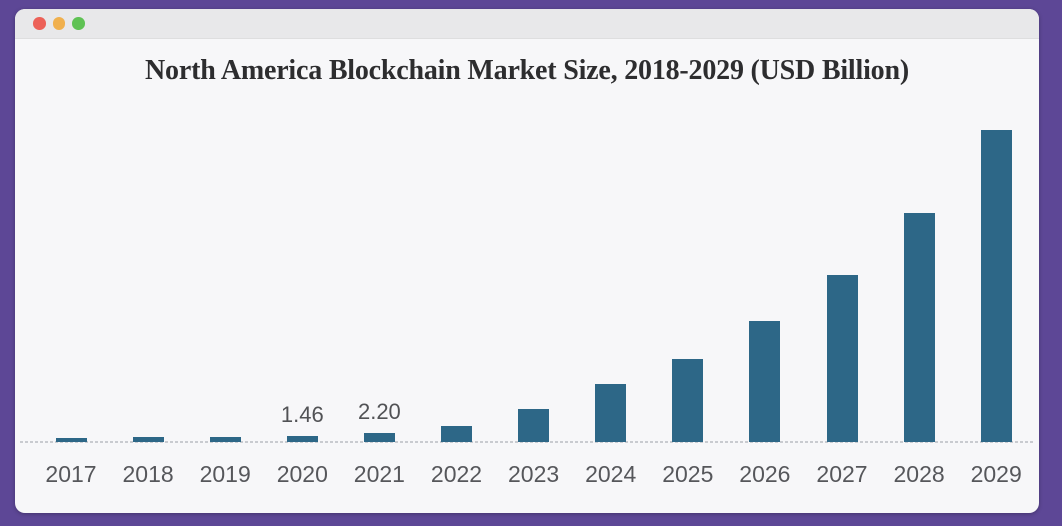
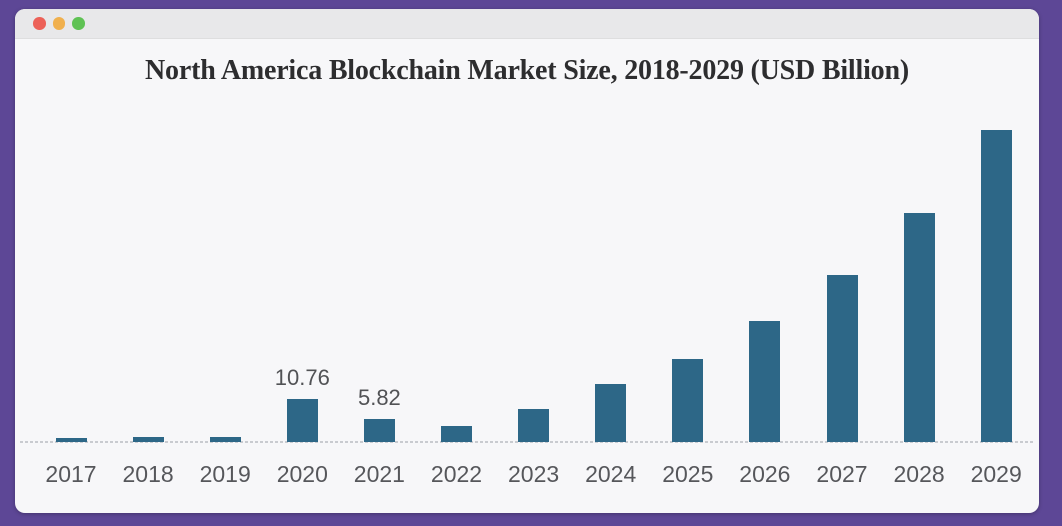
2020: 1.46 -> 10.76
2021: 2.20 -> 5.82
